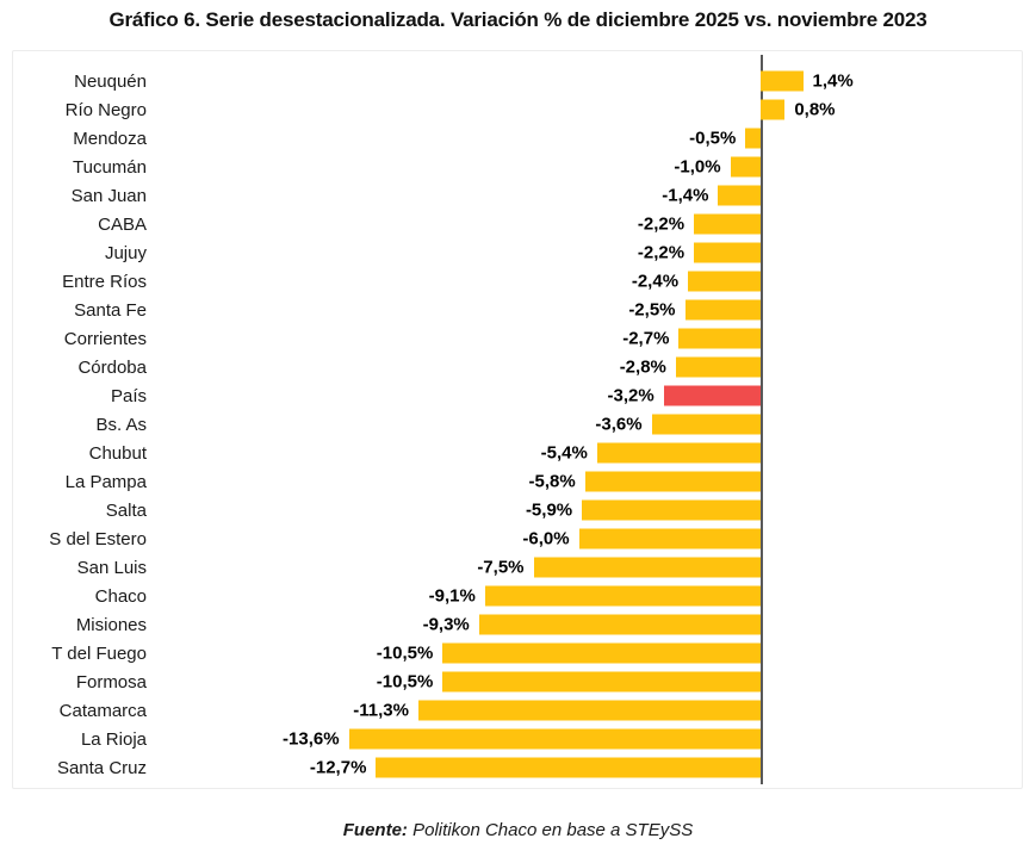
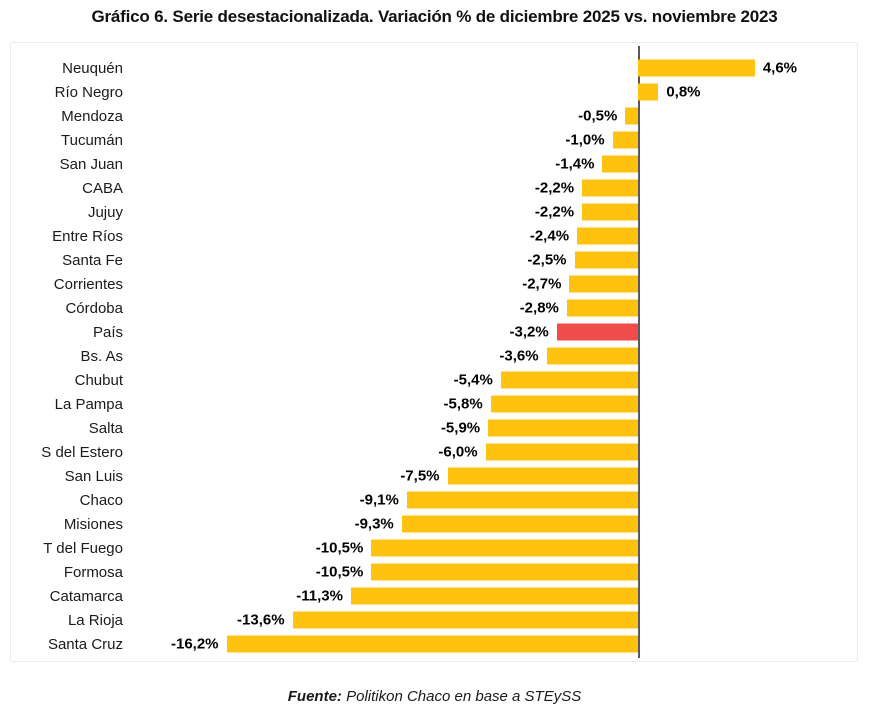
Neuquén: 1,4% -> 4,6%
Santa Cruz: -12,7% -> -16,2%
